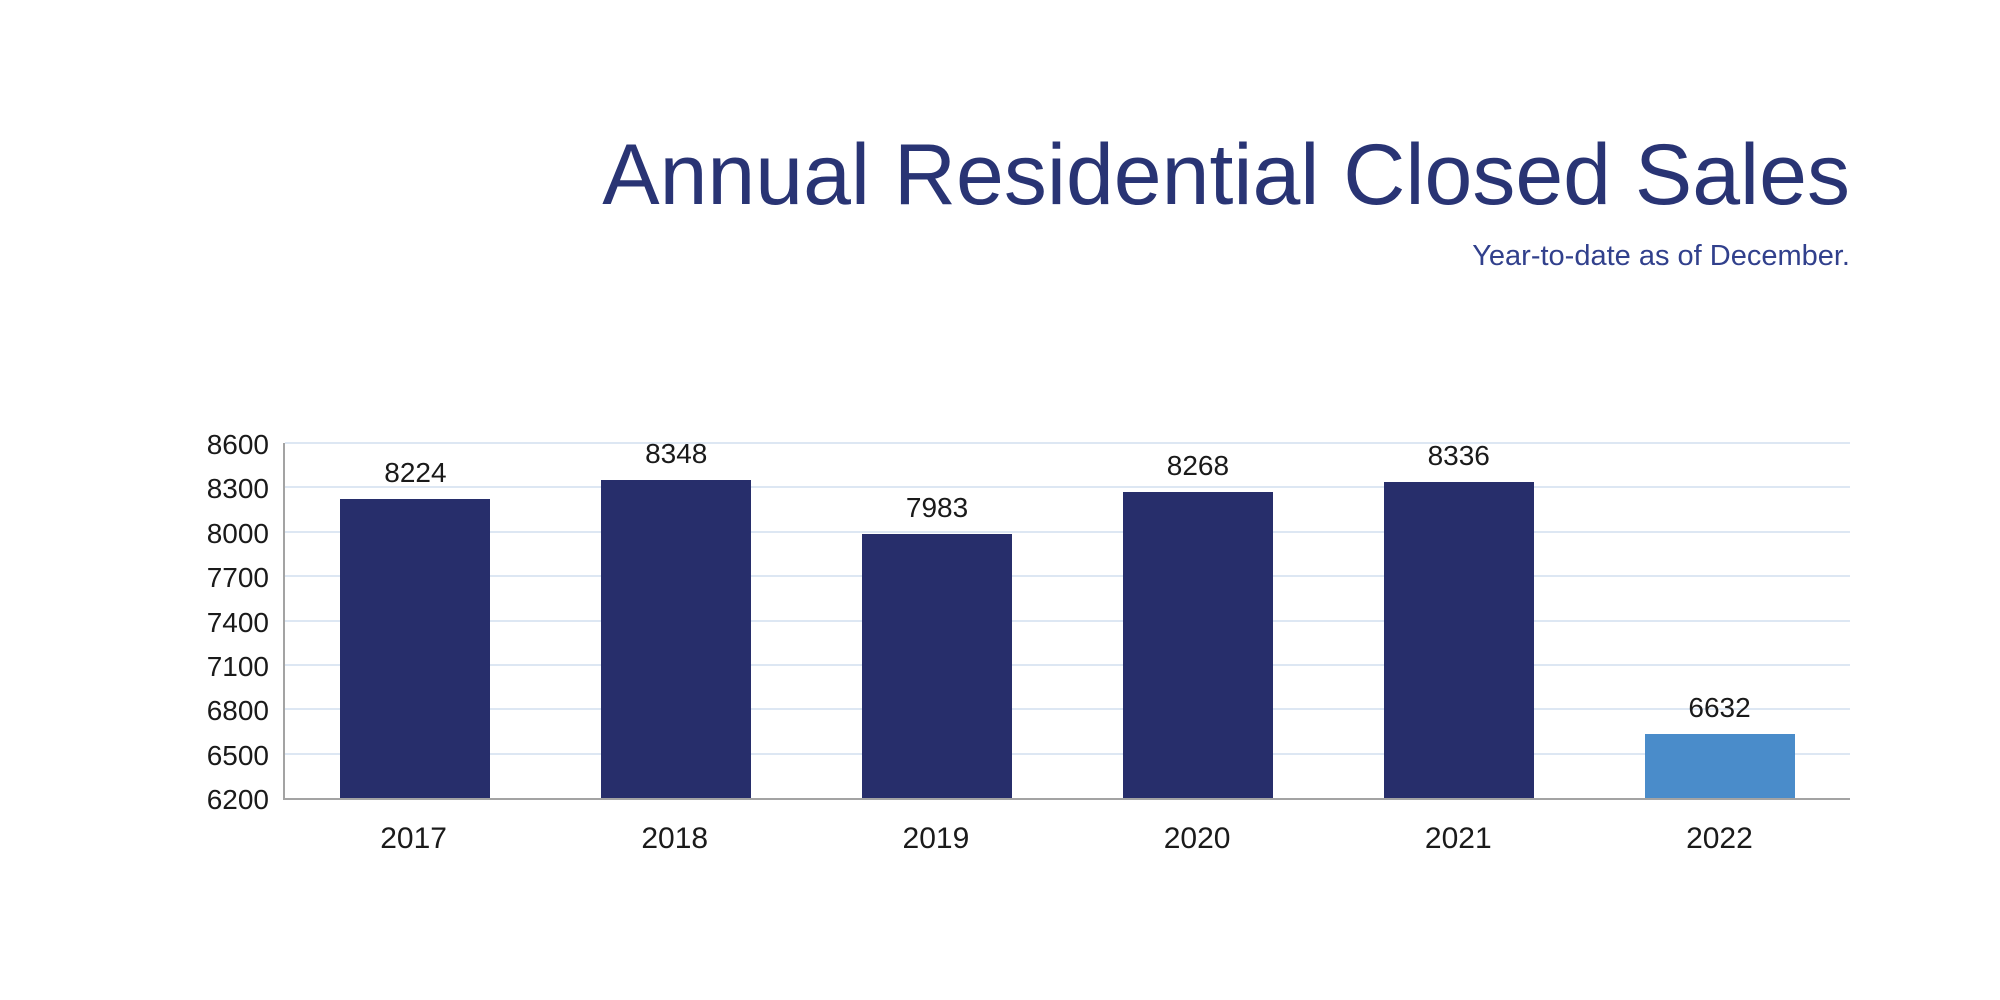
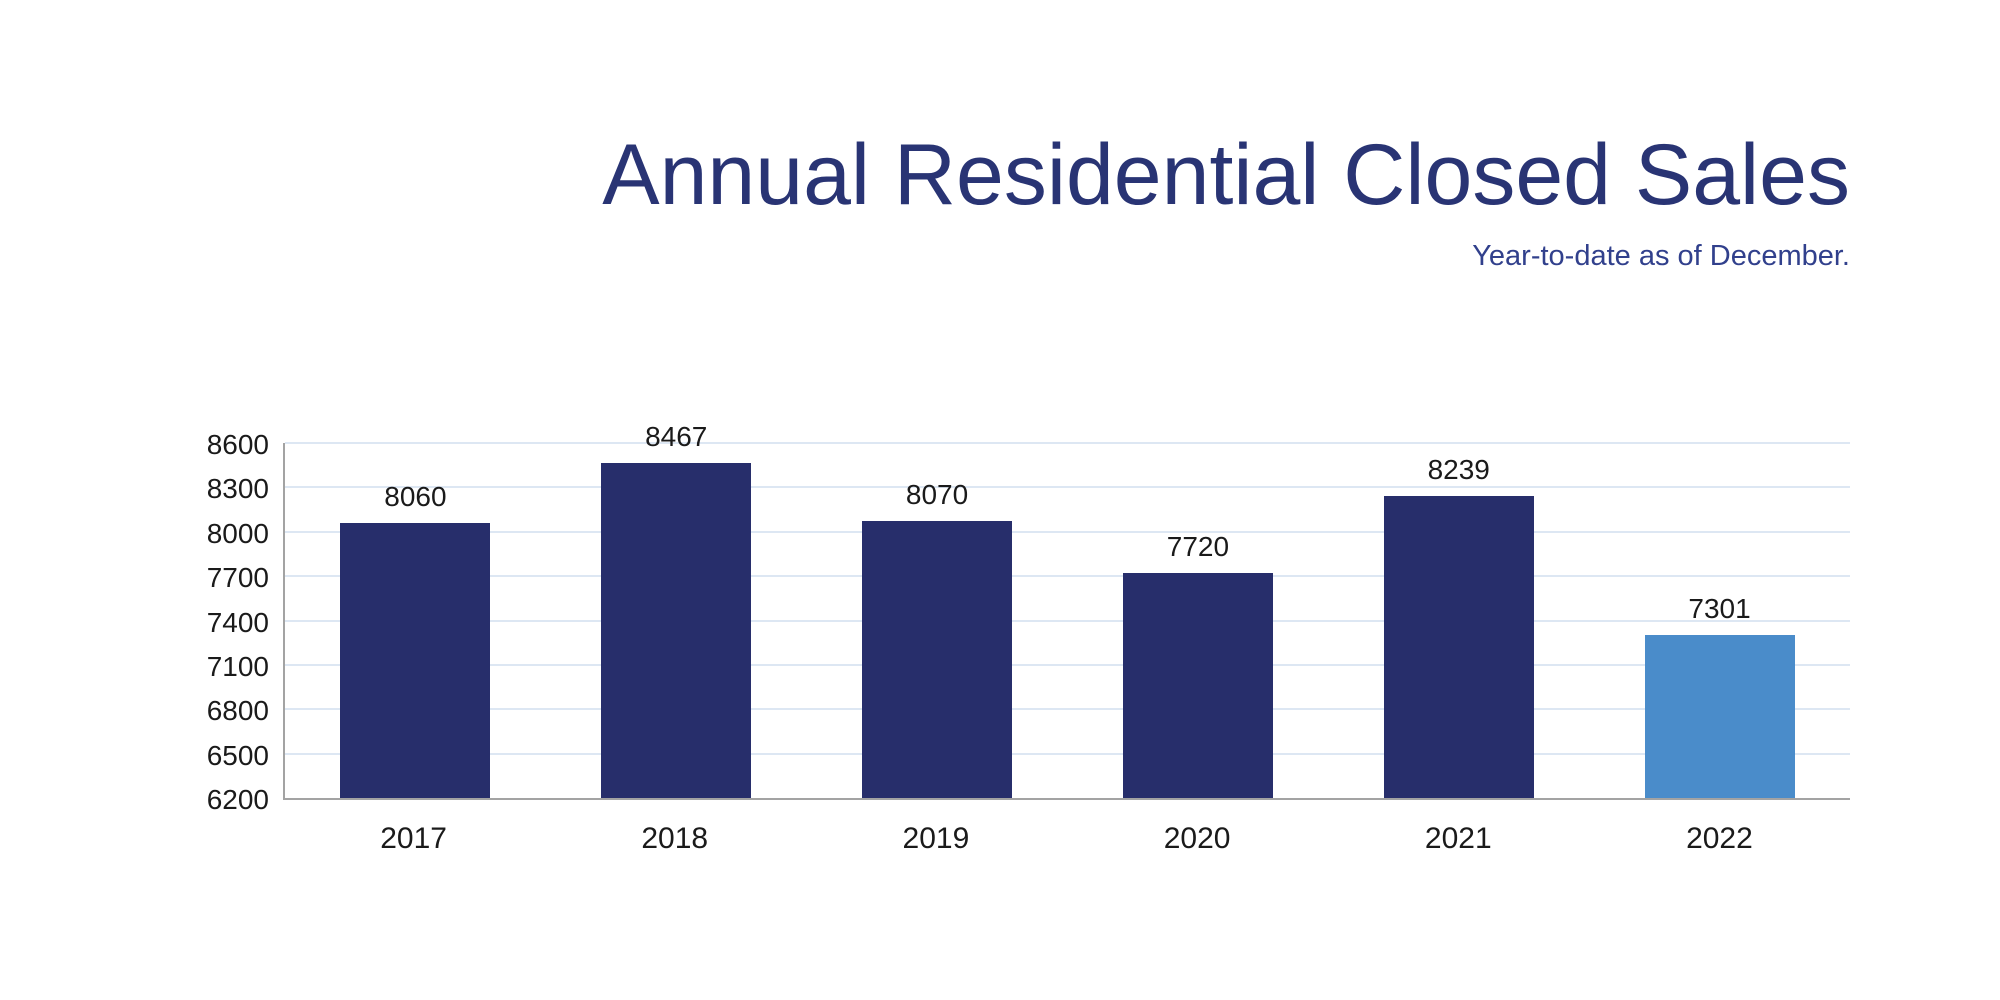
2017: 8224 -> 8060
2018: 8348 -> 8467
2019: 7983 -> 8070
2020: 8268 -> 7720
2021: 8336 -> 8239
2022: 6632 -> 7301
